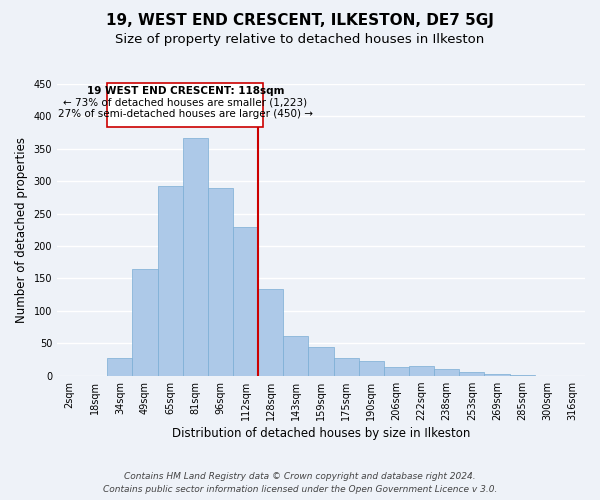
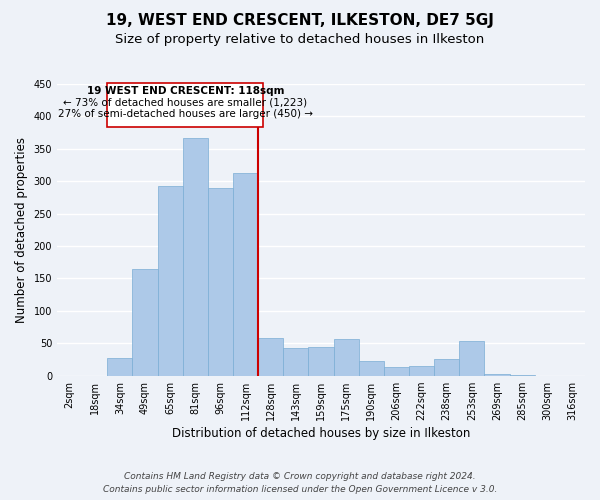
112sqm: 229 -> 312
128sqm: 134 -> 58
143sqm: 62 -> 42
175sqm: 28 -> 56
238sqm: 11 -> 26
253sqm: 5 -> 54
